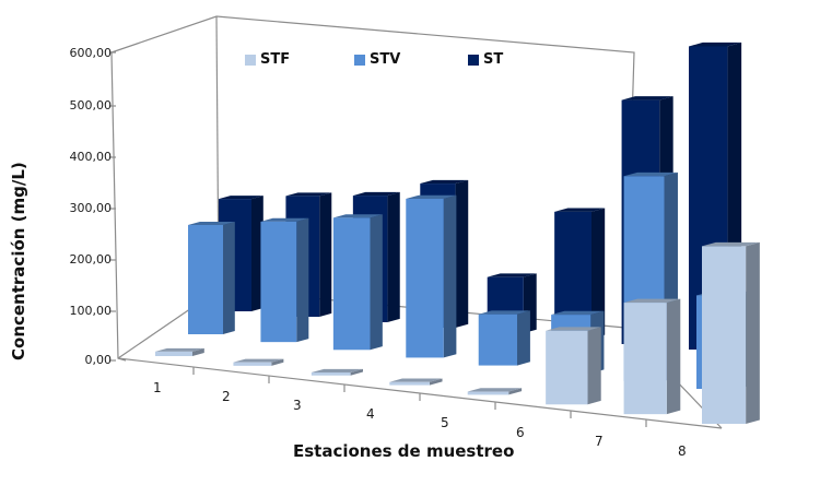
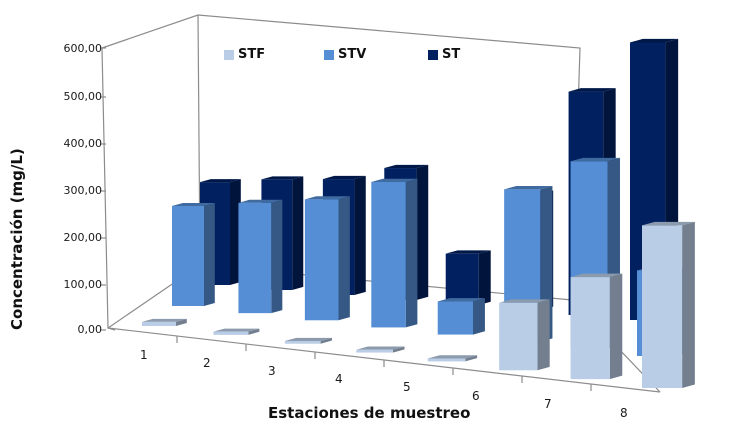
STV/5: 80 -> 60
STV/6: 100 -> 270
